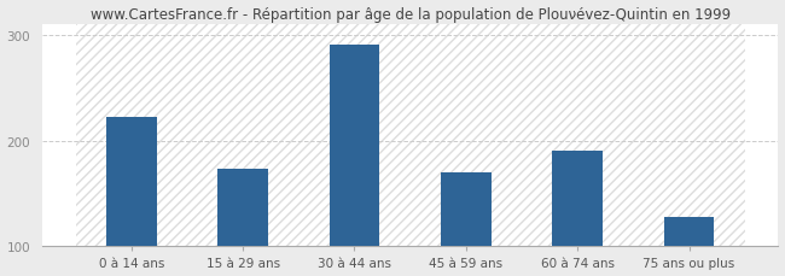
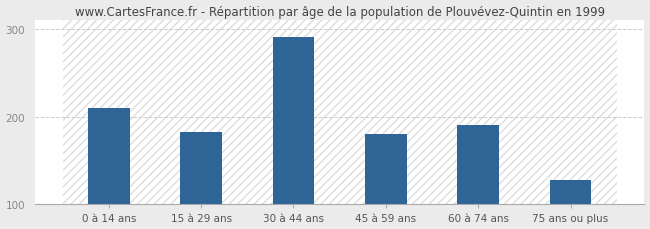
0 à 14 ans: 222 -> 210
15 à 29 ans: 173 -> 182
45 à 59 ans: 170 -> 180
